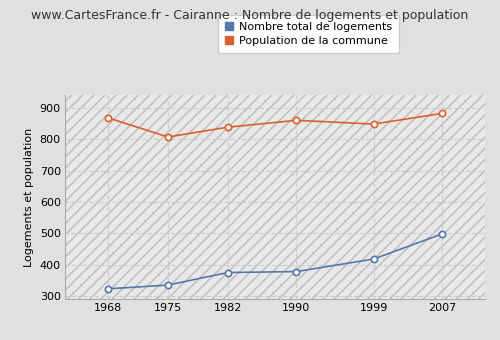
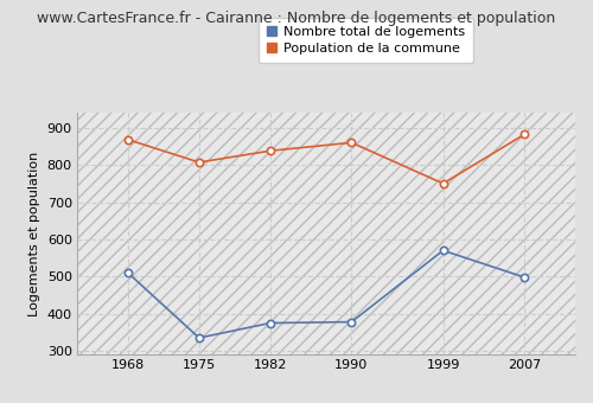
Nombre total de logements/1968: 323 -> 510
Nombre total de logements/1999: 418 -> 570
Population de la commune/1999: 848 -> 750
